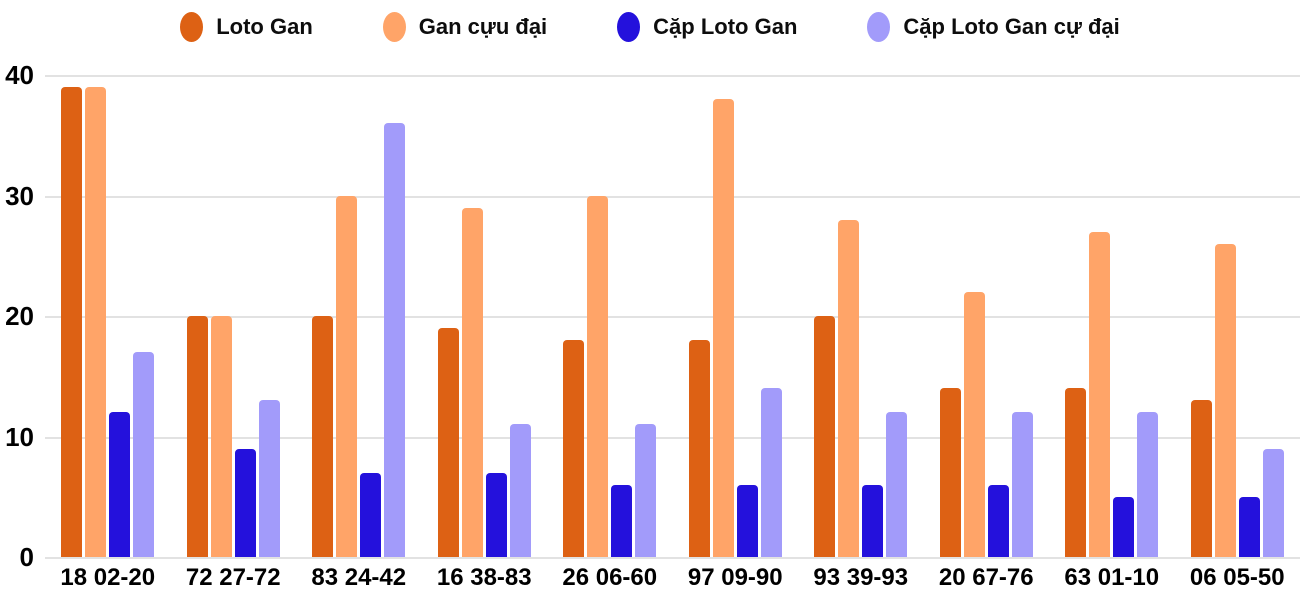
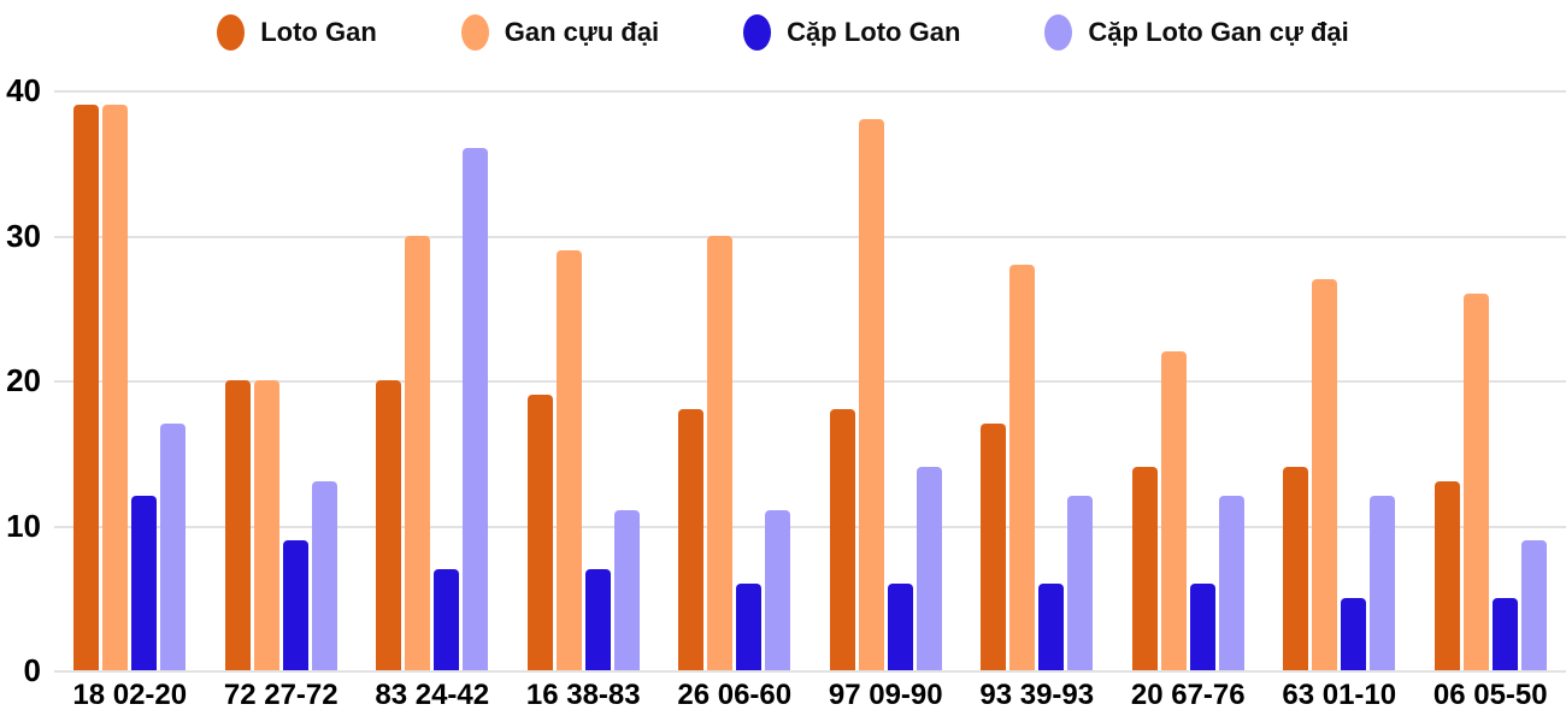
Loto Gan/93 39-93: 20 -> 17
